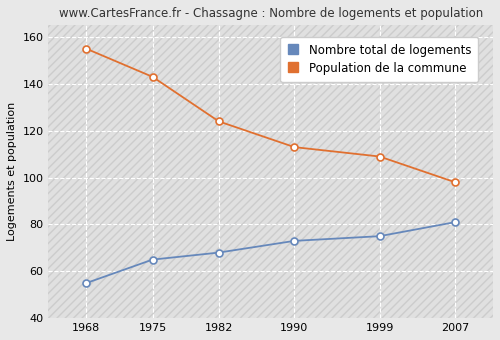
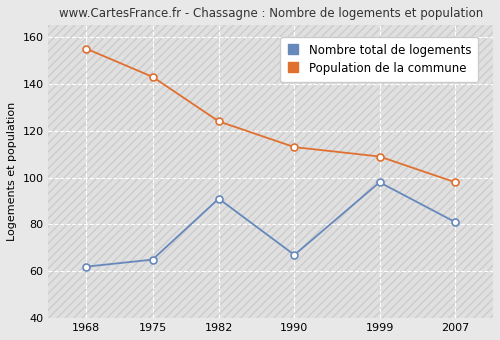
Nombre total de logements/1968: 55 -> 62
Nombre total de logements/1982: 68 -> 91
Nombre total de logements/1990: 73 -> 67
Nombre total de logements/1999: 75 -> 98
